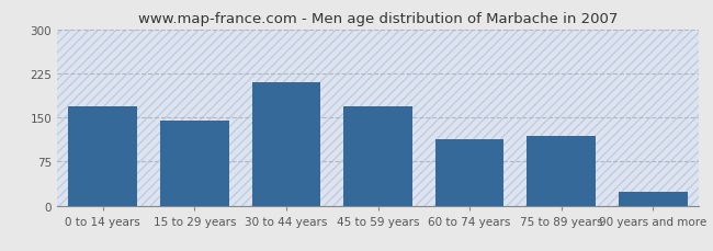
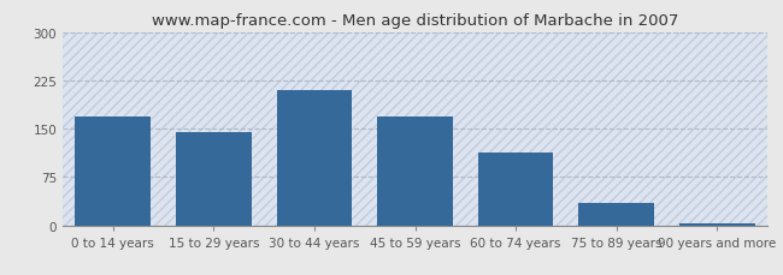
75 to 89 years: 118 -> 35
90 years and more: 24 -> 3
